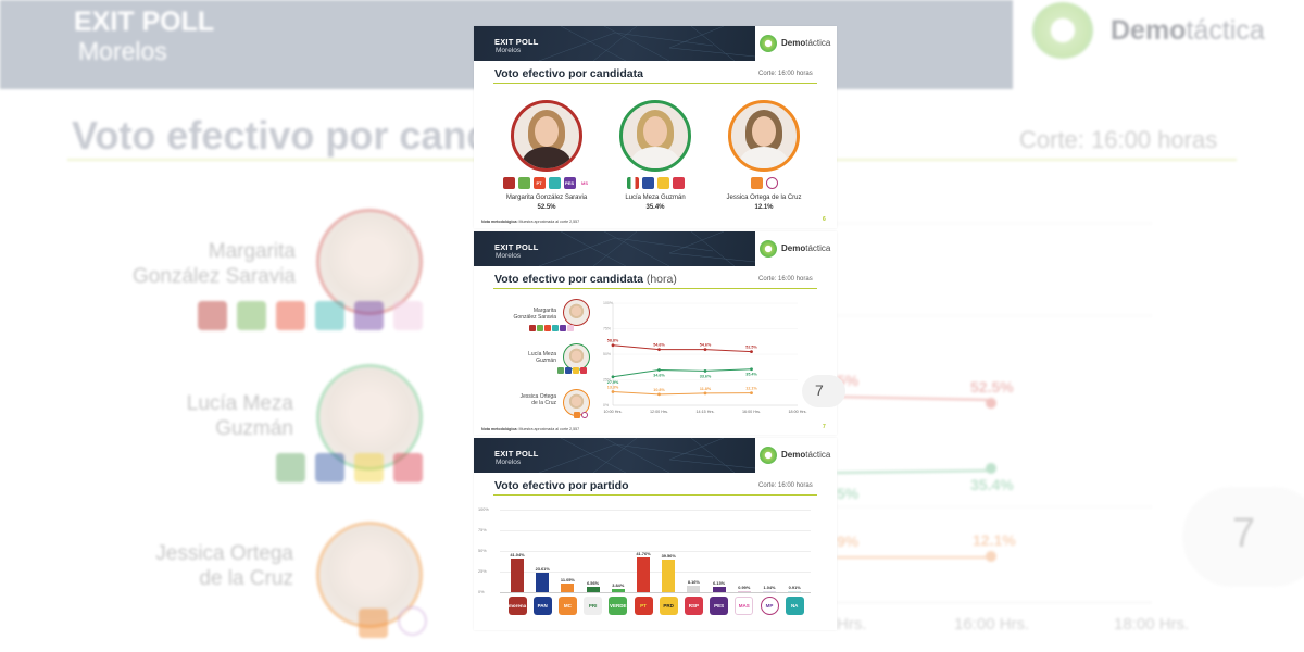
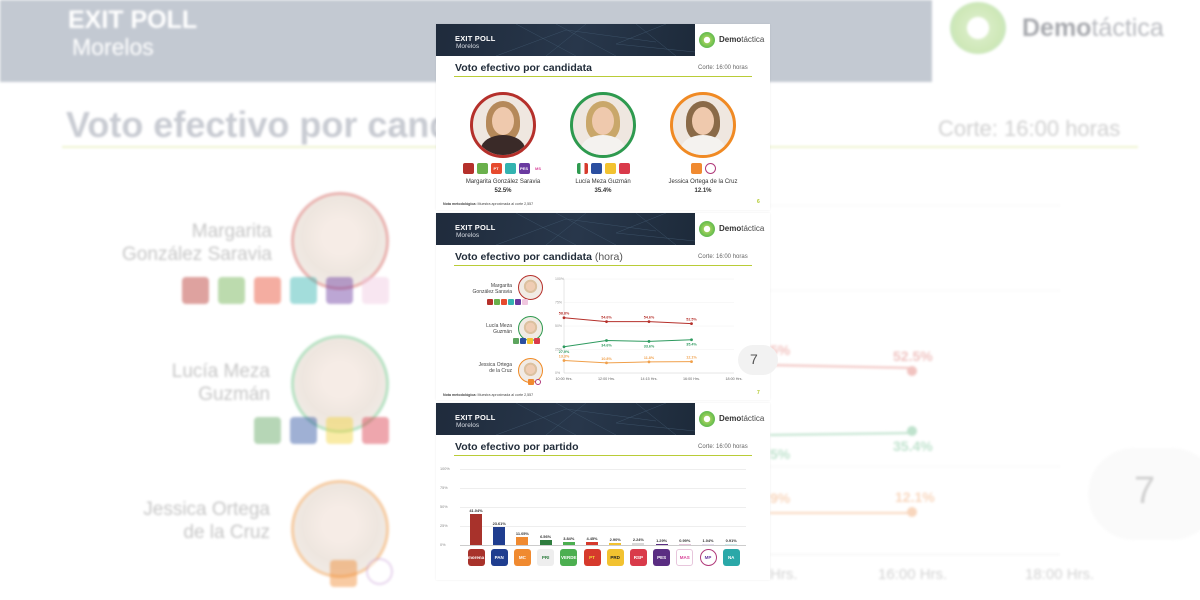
Voto efectivo por partido/PT: 41.76% -> 4.45%
Voto efectivo por partido/PRD: 39.56% -> 2.90%
Voto efectivo por partido/RSP: 8.16% -> 2.24%
Voto efectivo por partido/PES: 6.13% -> 1.29%
